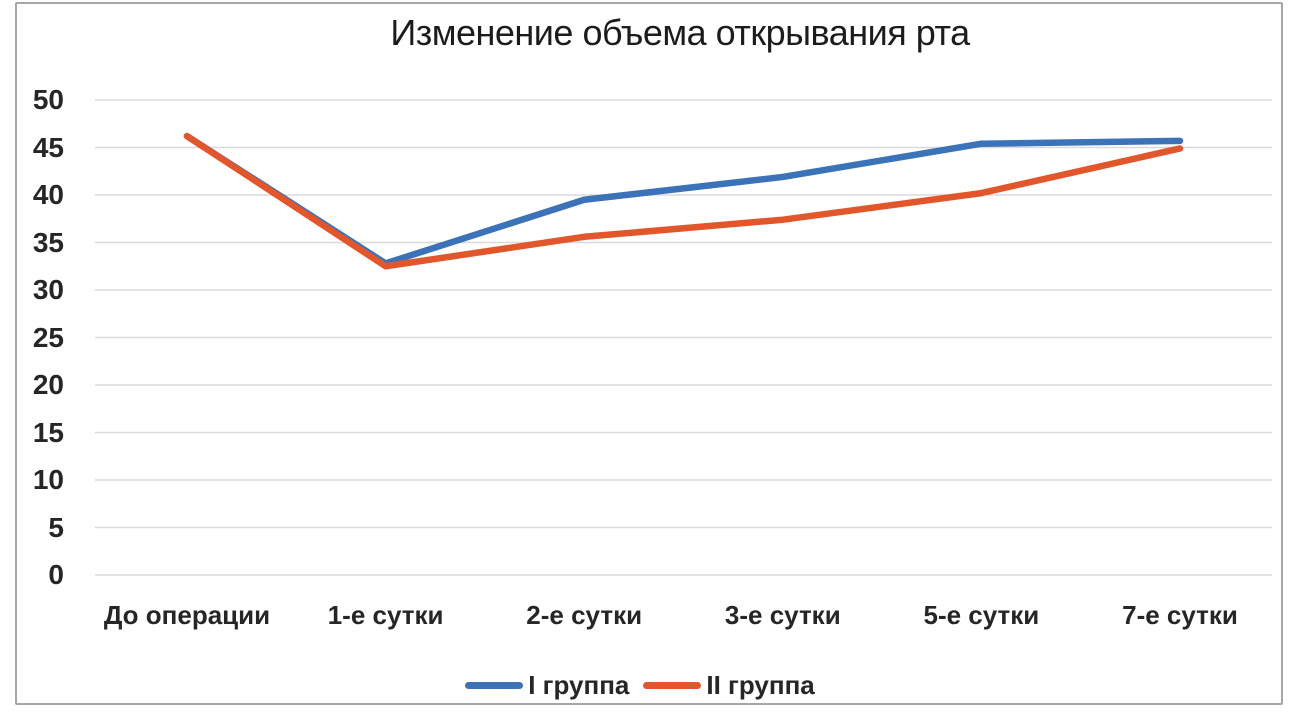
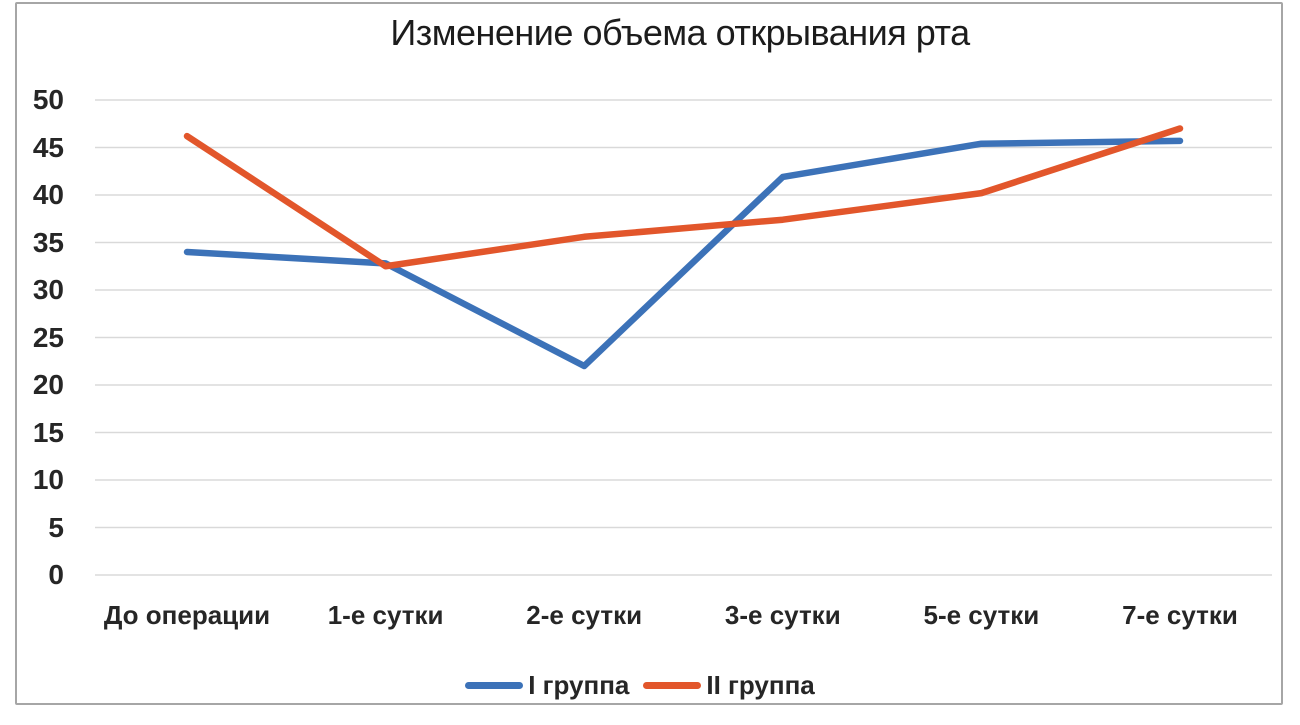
I группа/До операции: 46 -> 34
I группа/2-е сутки: 40 -> 22
II группа/7-е сутки: 45 -> 47
